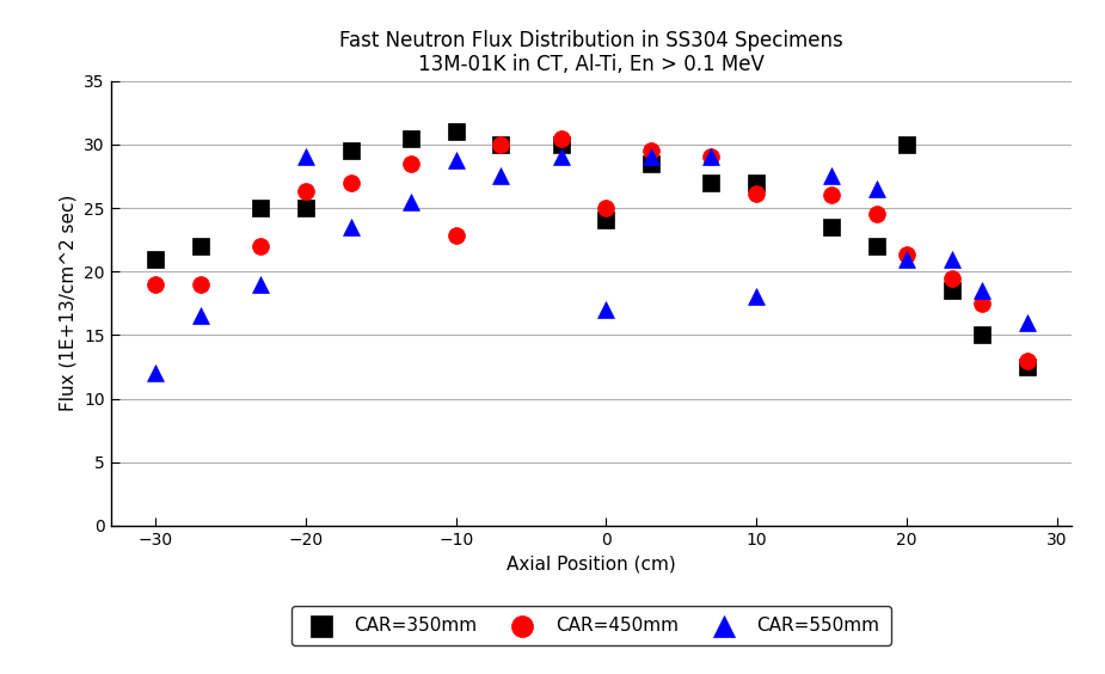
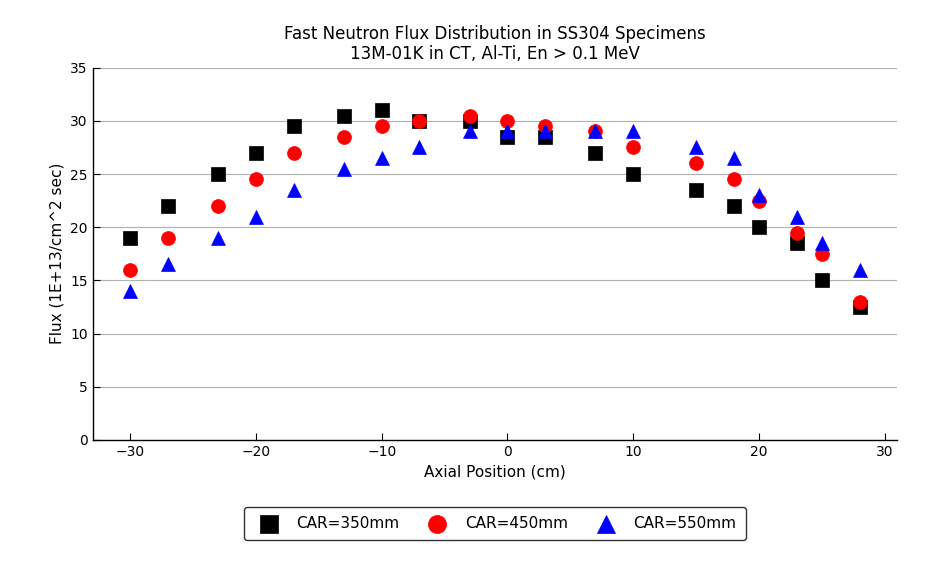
CAR=350mm/−30: 21.0 -> 19.0
CAR=450mm/−30: 19.0 -> 16.0
CAR=550mm/−30: 12.0 -> 14.0
CAR=350mm/−20: 25.0 -> 27.0
CAR=450mm/−20: 26.3 -> 24.5
CAR=550mm/−20: 29.0 -> 21.0
CAR=450mm/−10: 22.8 -> 29.5
CAR=550mm/−10: 28.8 -> 26.5
CAR=350mm/0: 24.1 -> 28.5
CAR=450mm/0: 25.0 -> 30.0
CAR=550mm/0: 17.0 -> 29.0
CAR=350mm/10: 27.0 -> 25.0
CAR=450mm/10: 26.1 -> 27.5
CAR=550mm/10: 18.0 -> 29.0
CAR=350mm/20: 30.0 -> 20.0
CAR=450mm/20: 21.3 -> 22.5
CAR=550mm/20: 21.0 -> 23.0
